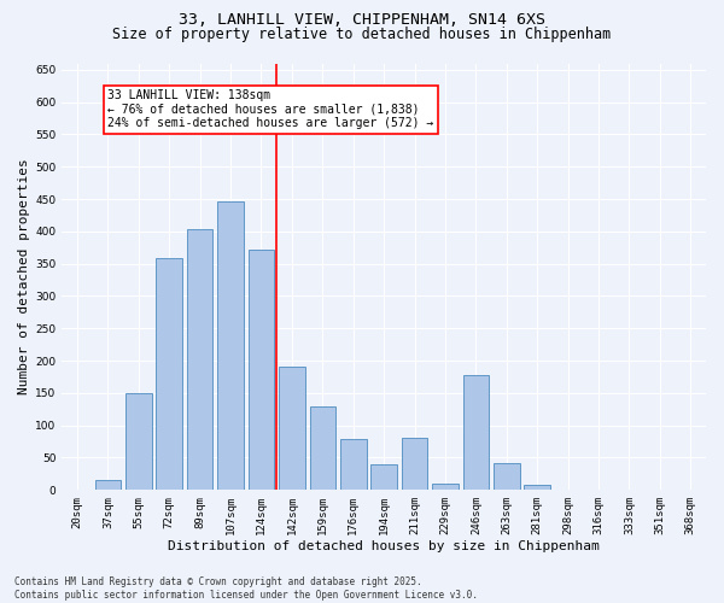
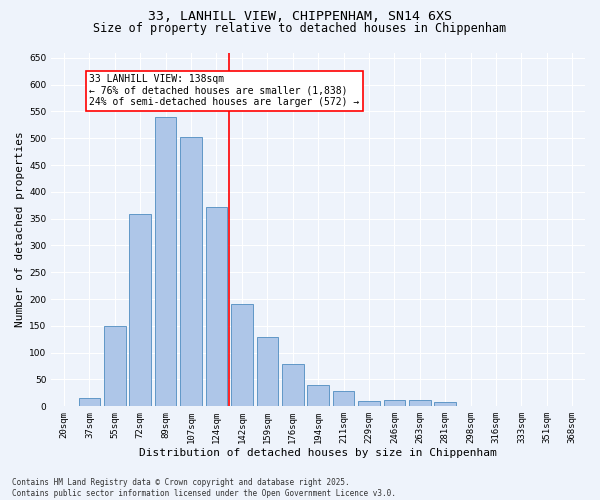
89sqm: 404 -> 540
107sqm: 446 -> 503
211sqm: 80 -> 28
246sqm: 178 -> 12
263sqm: 42 -> 11
